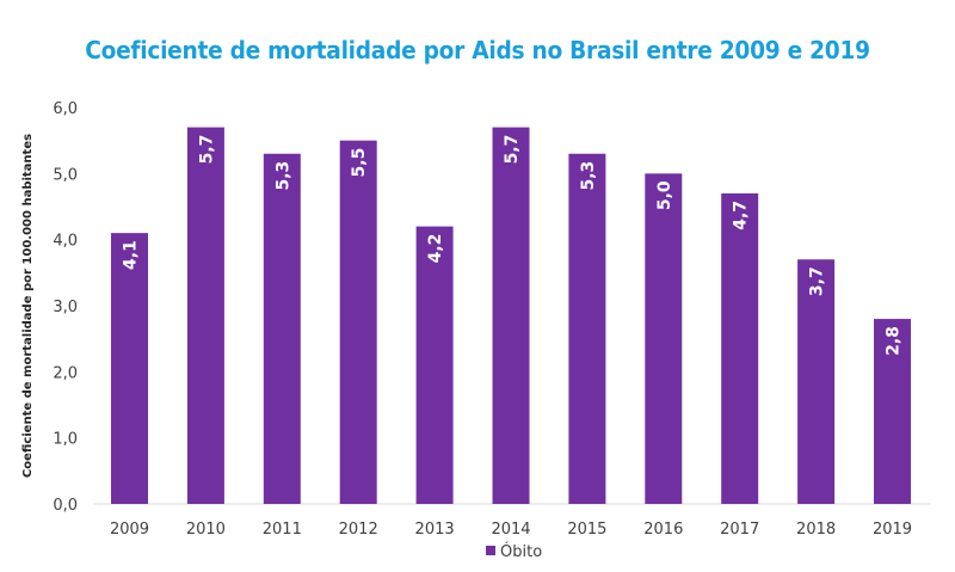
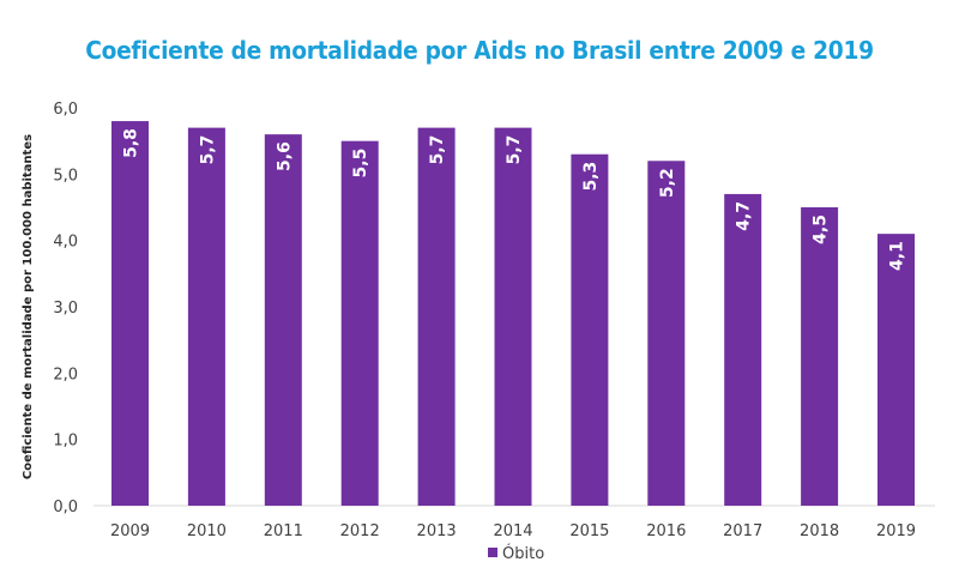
2009: 4,1 -> 5,8
2011: 5,3 -> 5,6
2013: 4,2 -> 5,7
2016: 5,0 -> 5,2
2018: 3,7 -> 4,5
2019: 2,8 -> 4,1
